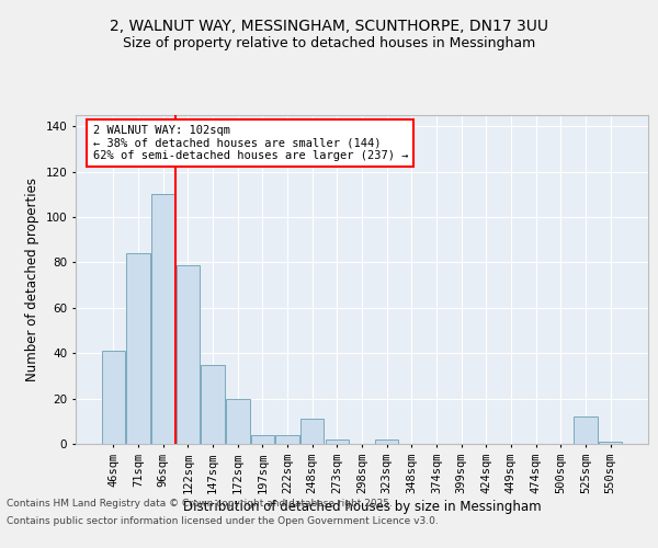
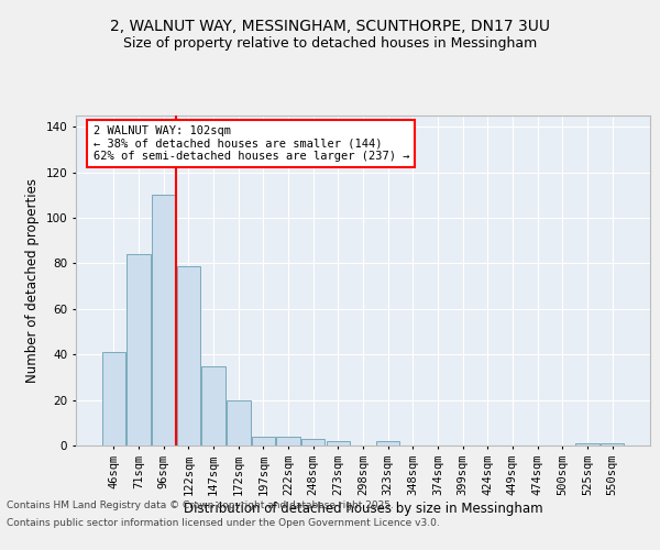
248sqm: 11 -> 3
525sqm: 12 -> 1
